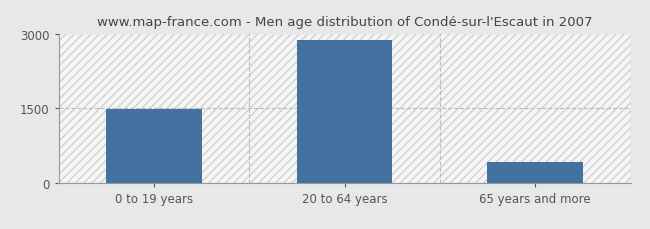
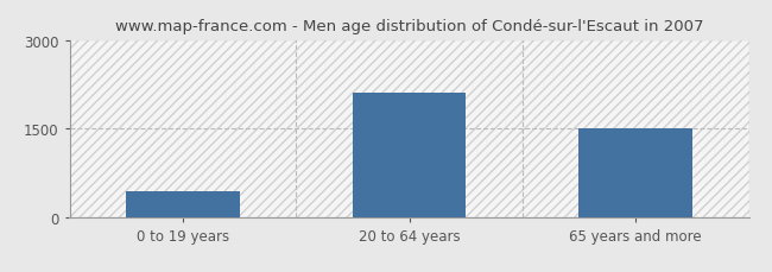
0 to 19 years: 1480 -> 450
20 to 64 years: 2870 -> 2100
65 years and more: 430 -> 1500
